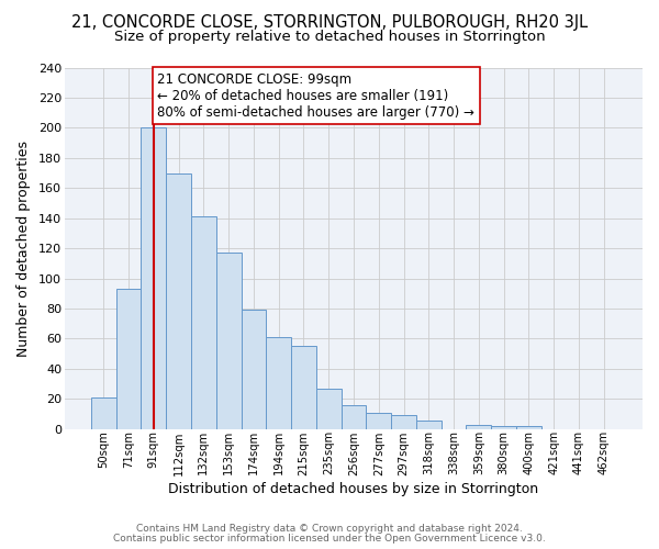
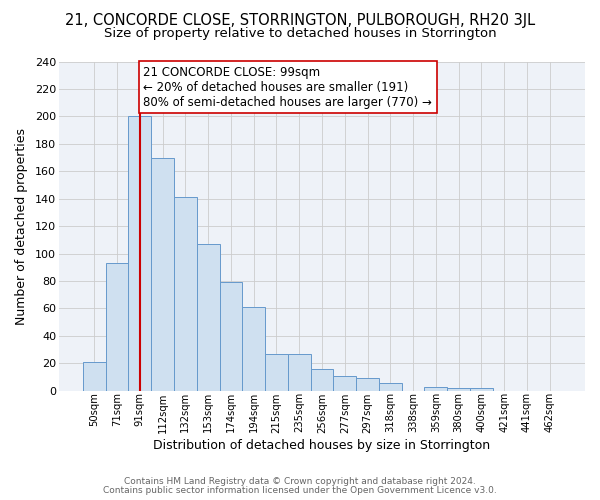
153sqm: 117 -> 107
215sqm: 55 -> 27
